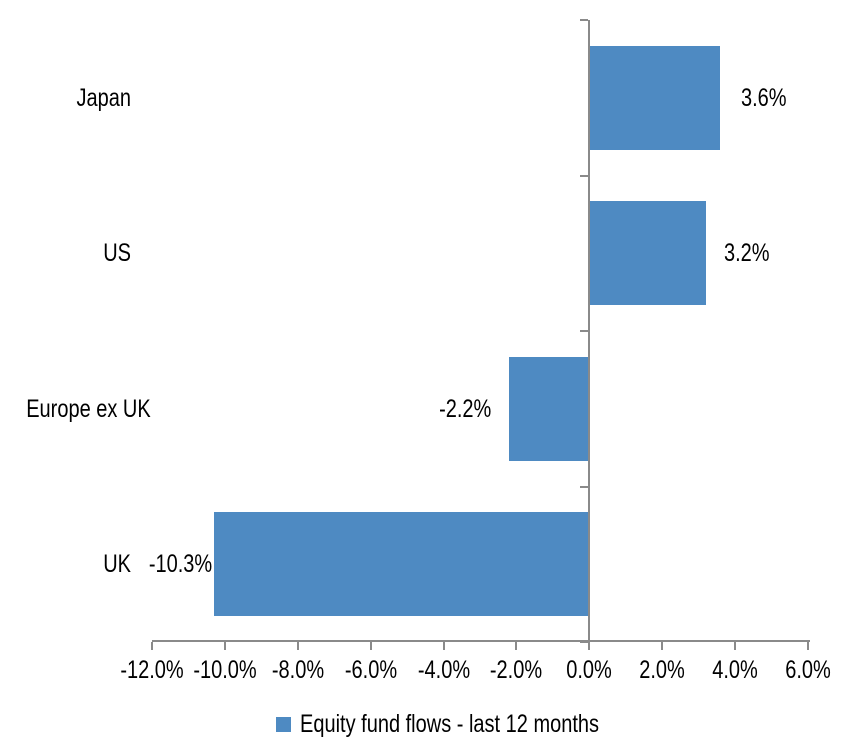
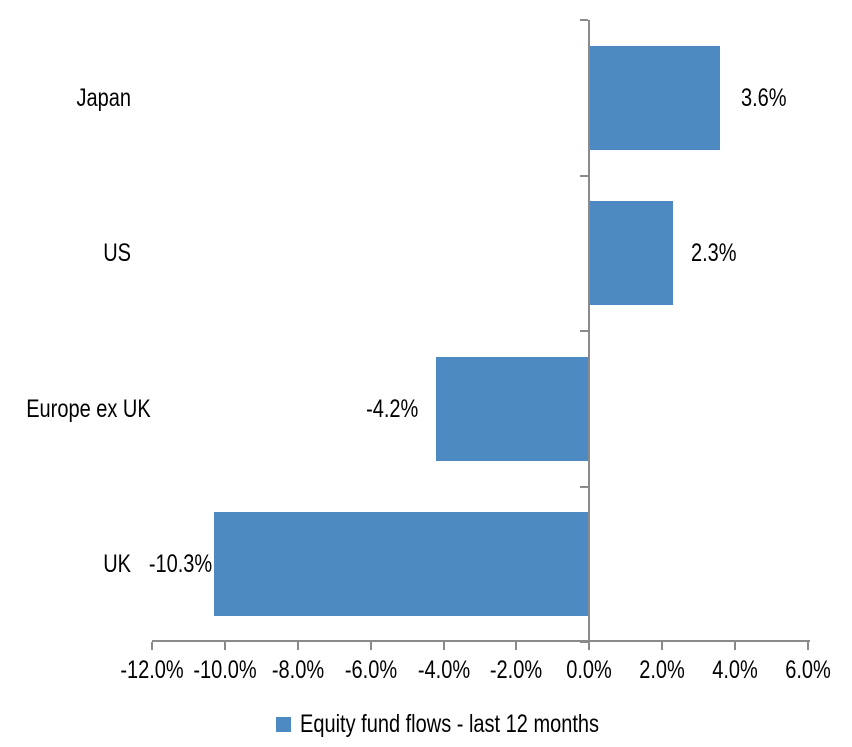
US: 3.2% -> 2.3%
Europe ex UK: -2.2% -> -4.2%
